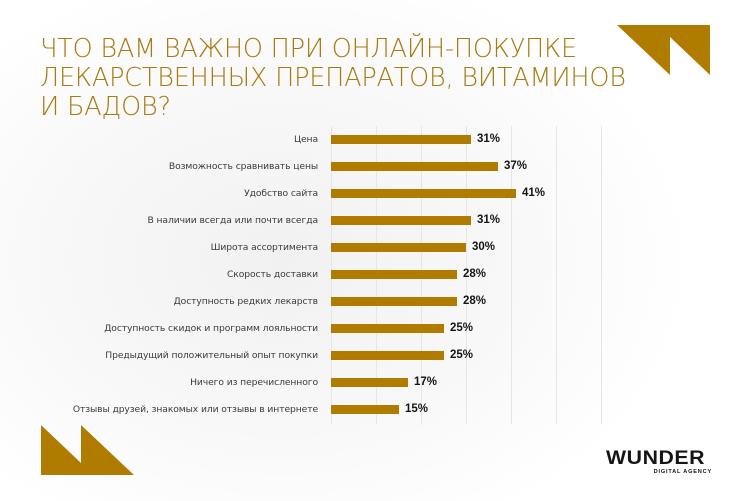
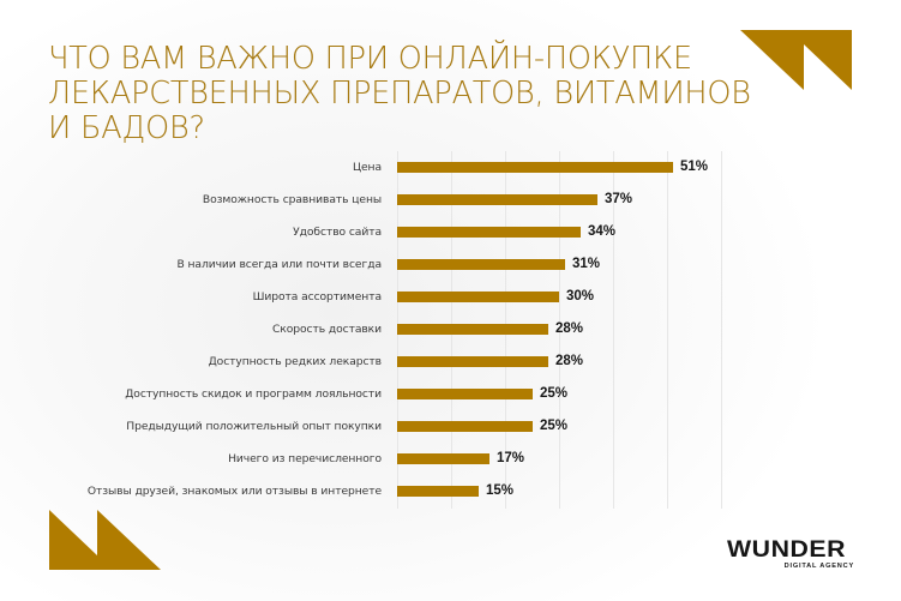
Цена: 31% -> 51%
Удобство сайта: 41% -> 34%
